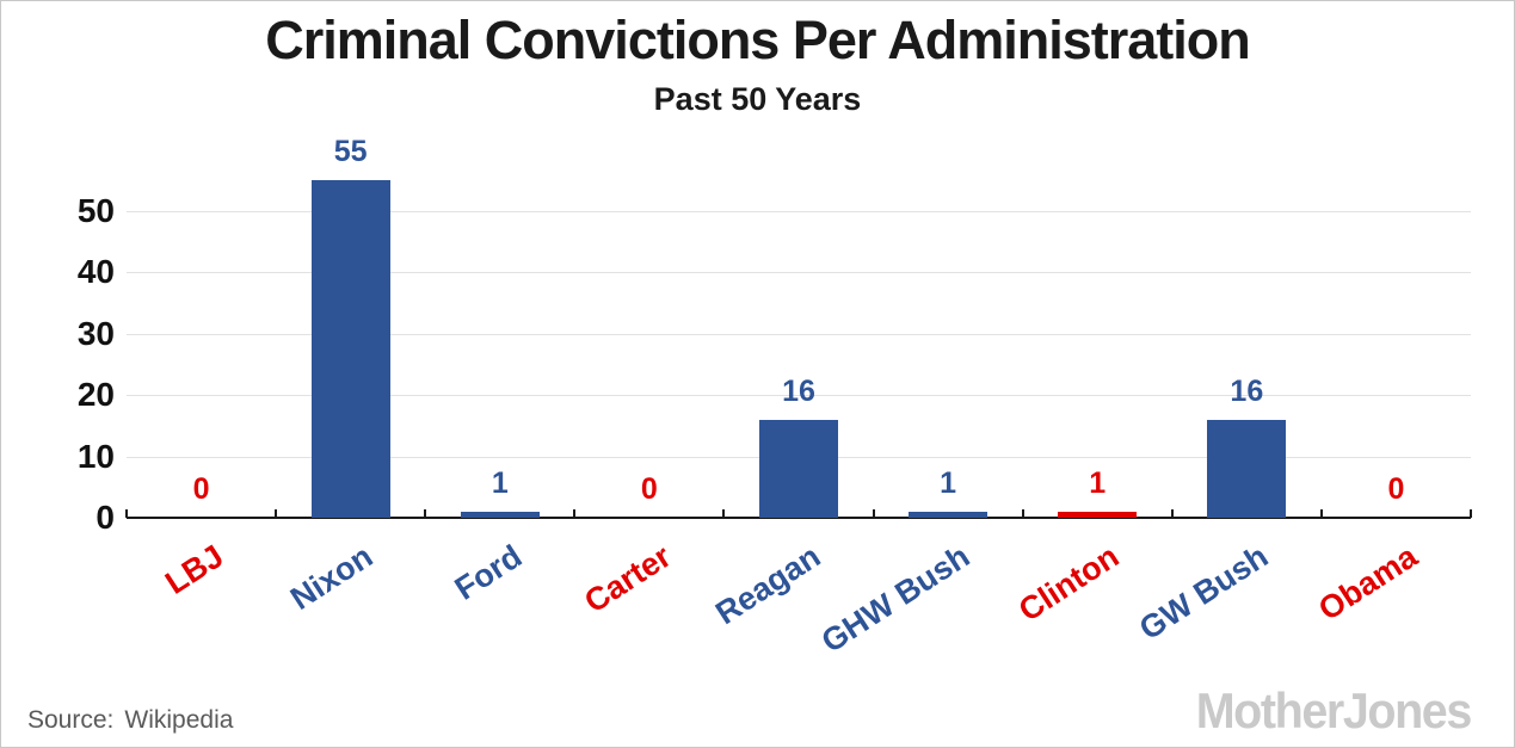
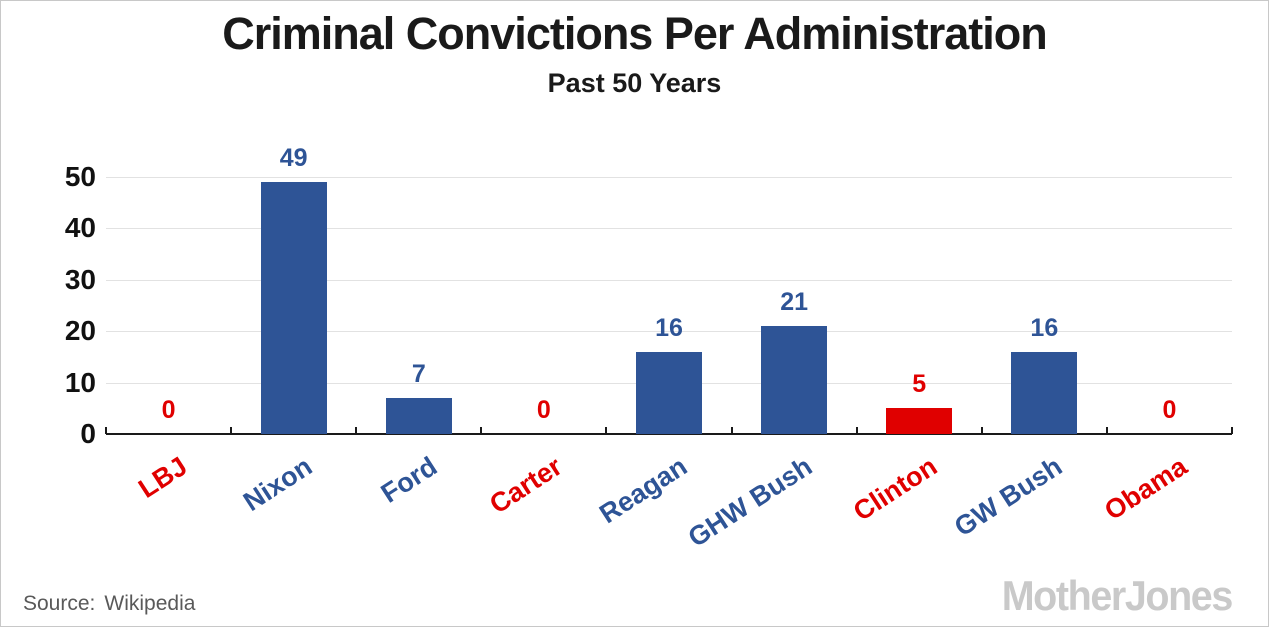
Nixon: 55 -> 49
Ford: 1 -> 7
GHW Bush: 1 -> 21
Clinton: 1 -> 5
